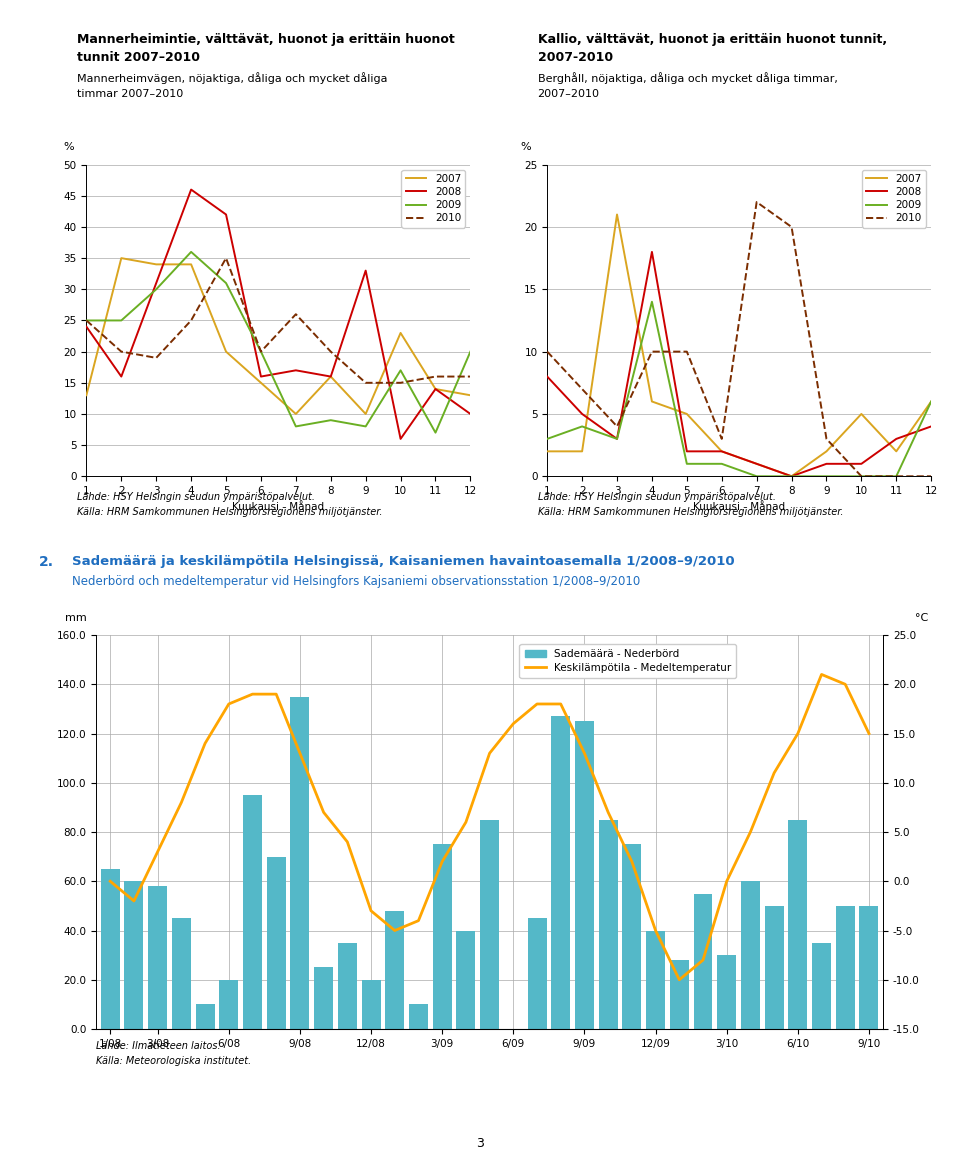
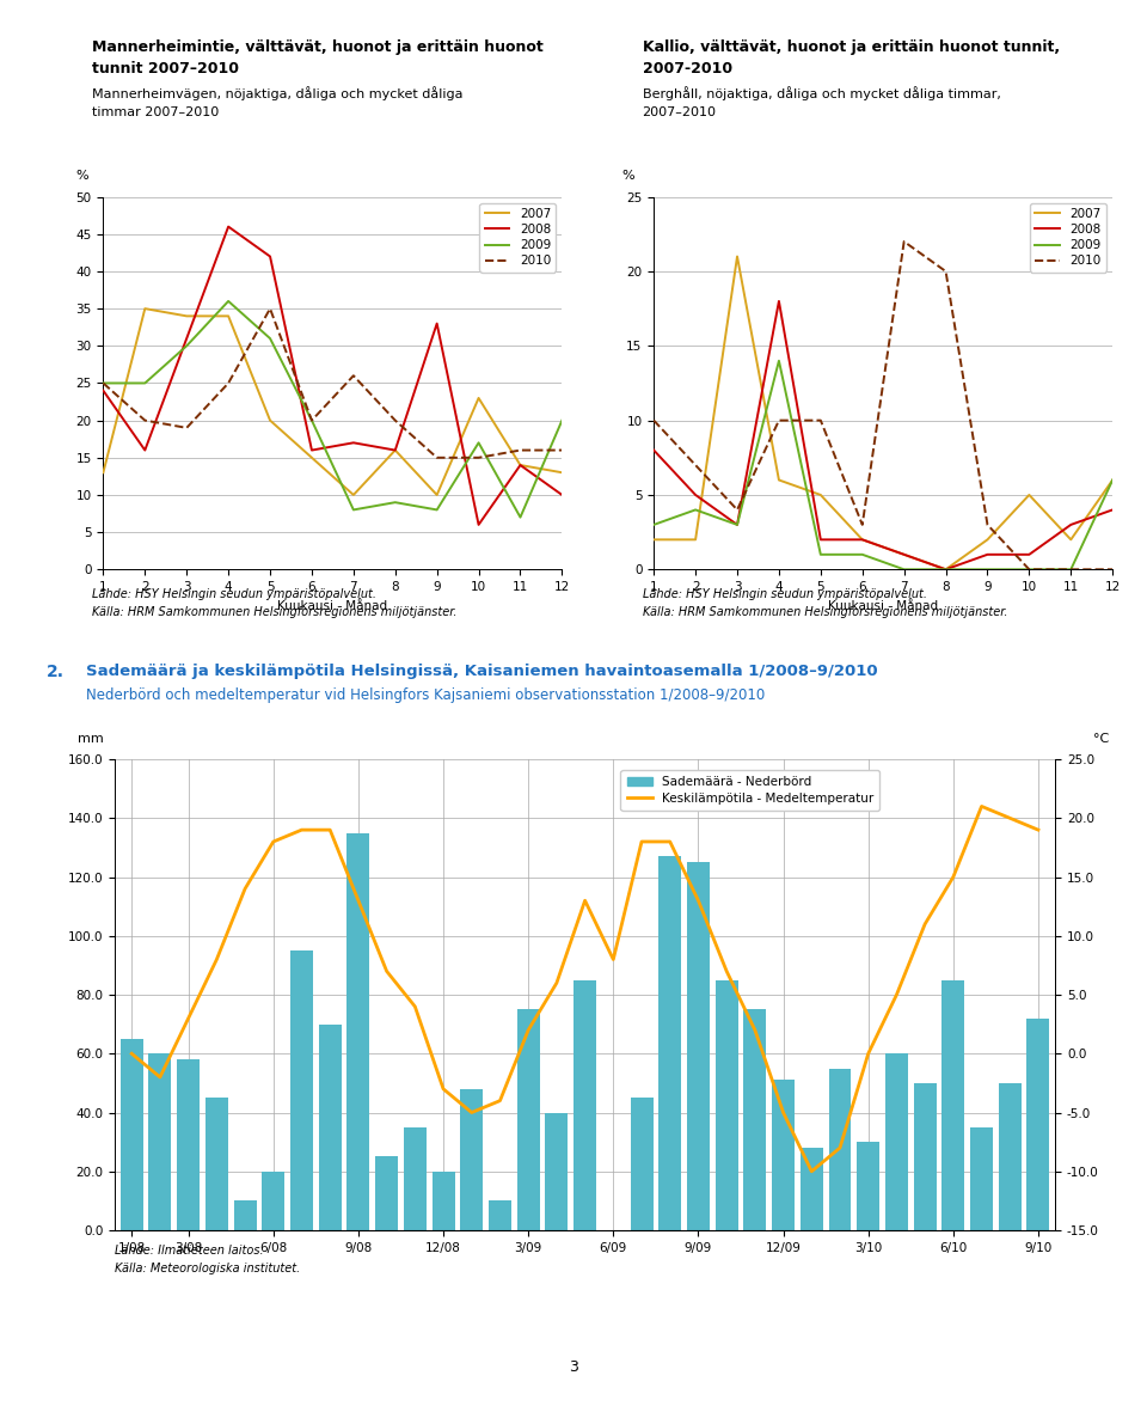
Keskilämpötila - Medeltemperatur/6/09: 16 -> 8
Sademäärä - Nederbörd/12/09: 40 -> 51
Sademäärä - Nederbörd/9/10: 50 -> 72
Keskilämpötila - Medeltemperatur/9/10: 15 -> 19
